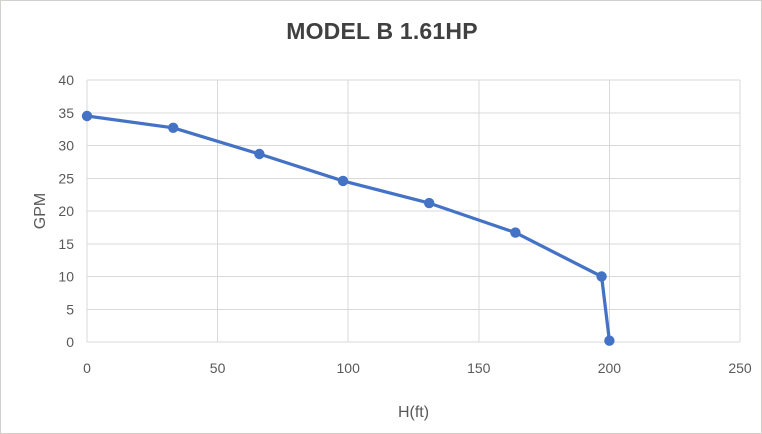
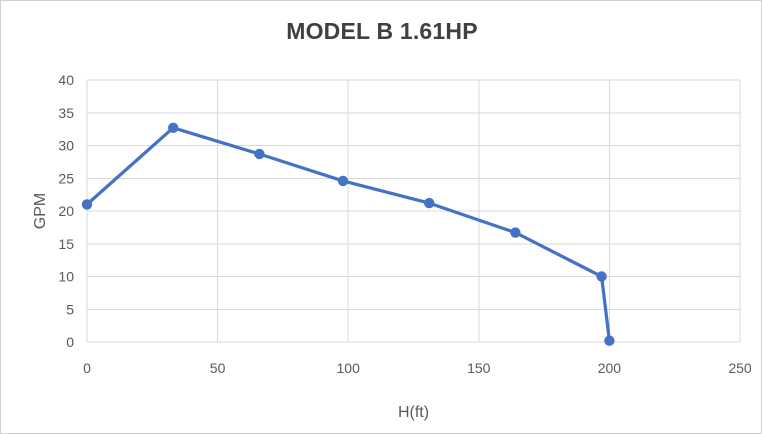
0: 34 -> 21
